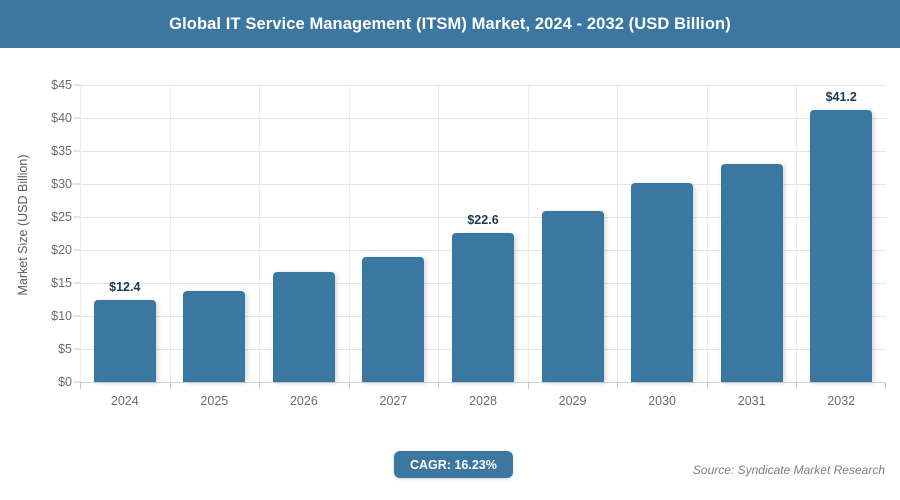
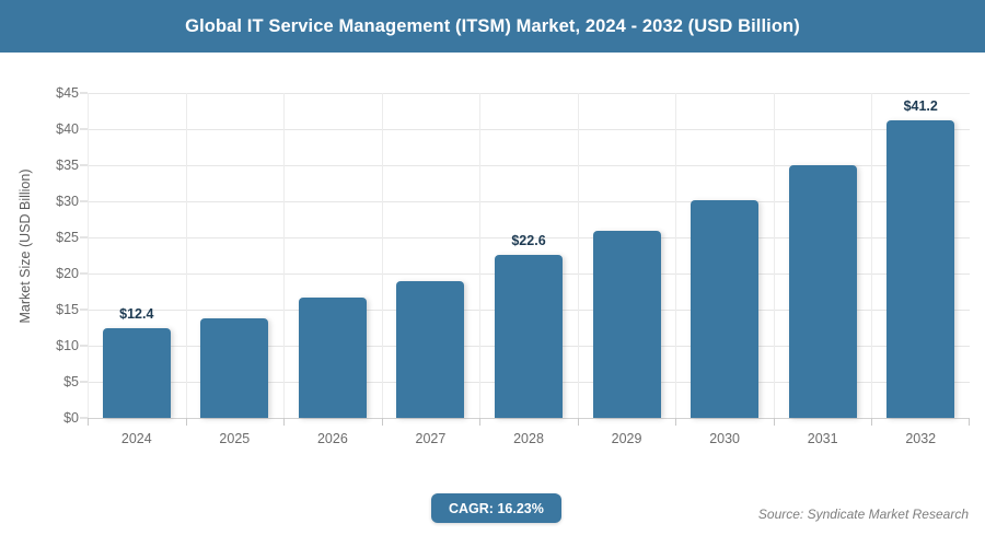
2031: $33 -> $35
